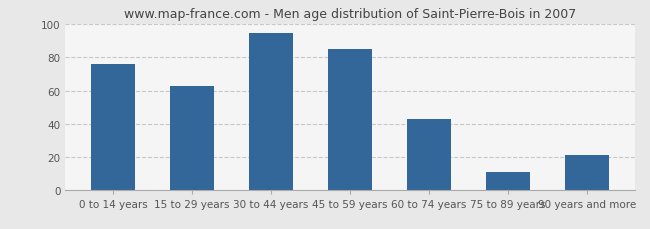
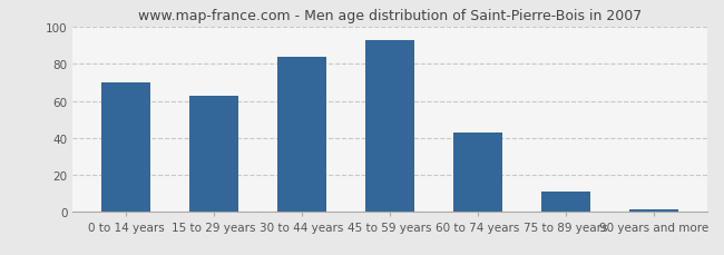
0 to 14 years: 76 -> 70
30 to 44 years: 95 -> 84
45 to 59 years: 85 -> 93
90 years and more: 21 -> 1
